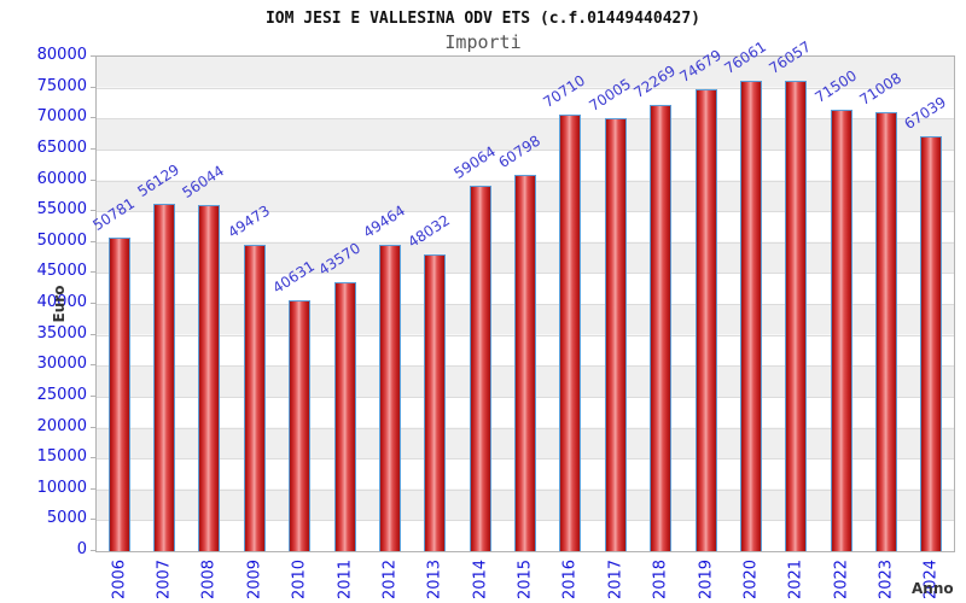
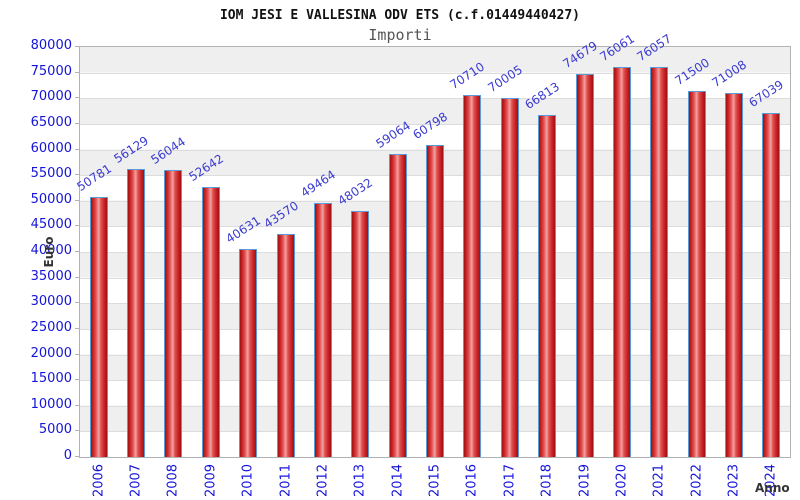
2009: 49473 -> 52642
2018: 72269 -> 66813
